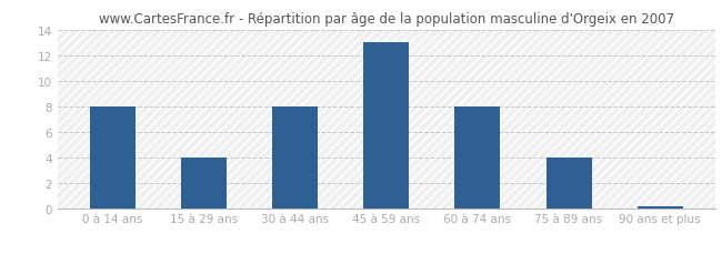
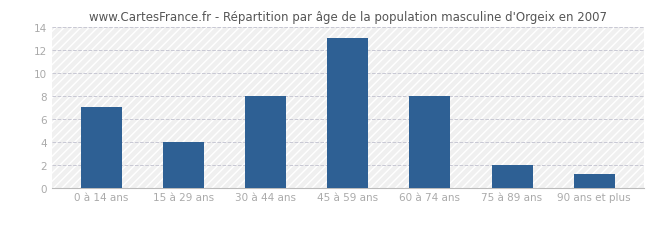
0 à 14 ans: 8.0 -> 7.0
75 à 89 ans: 4.0 -> 2.0
90 ans et plus: 0.1 -> 1.2
